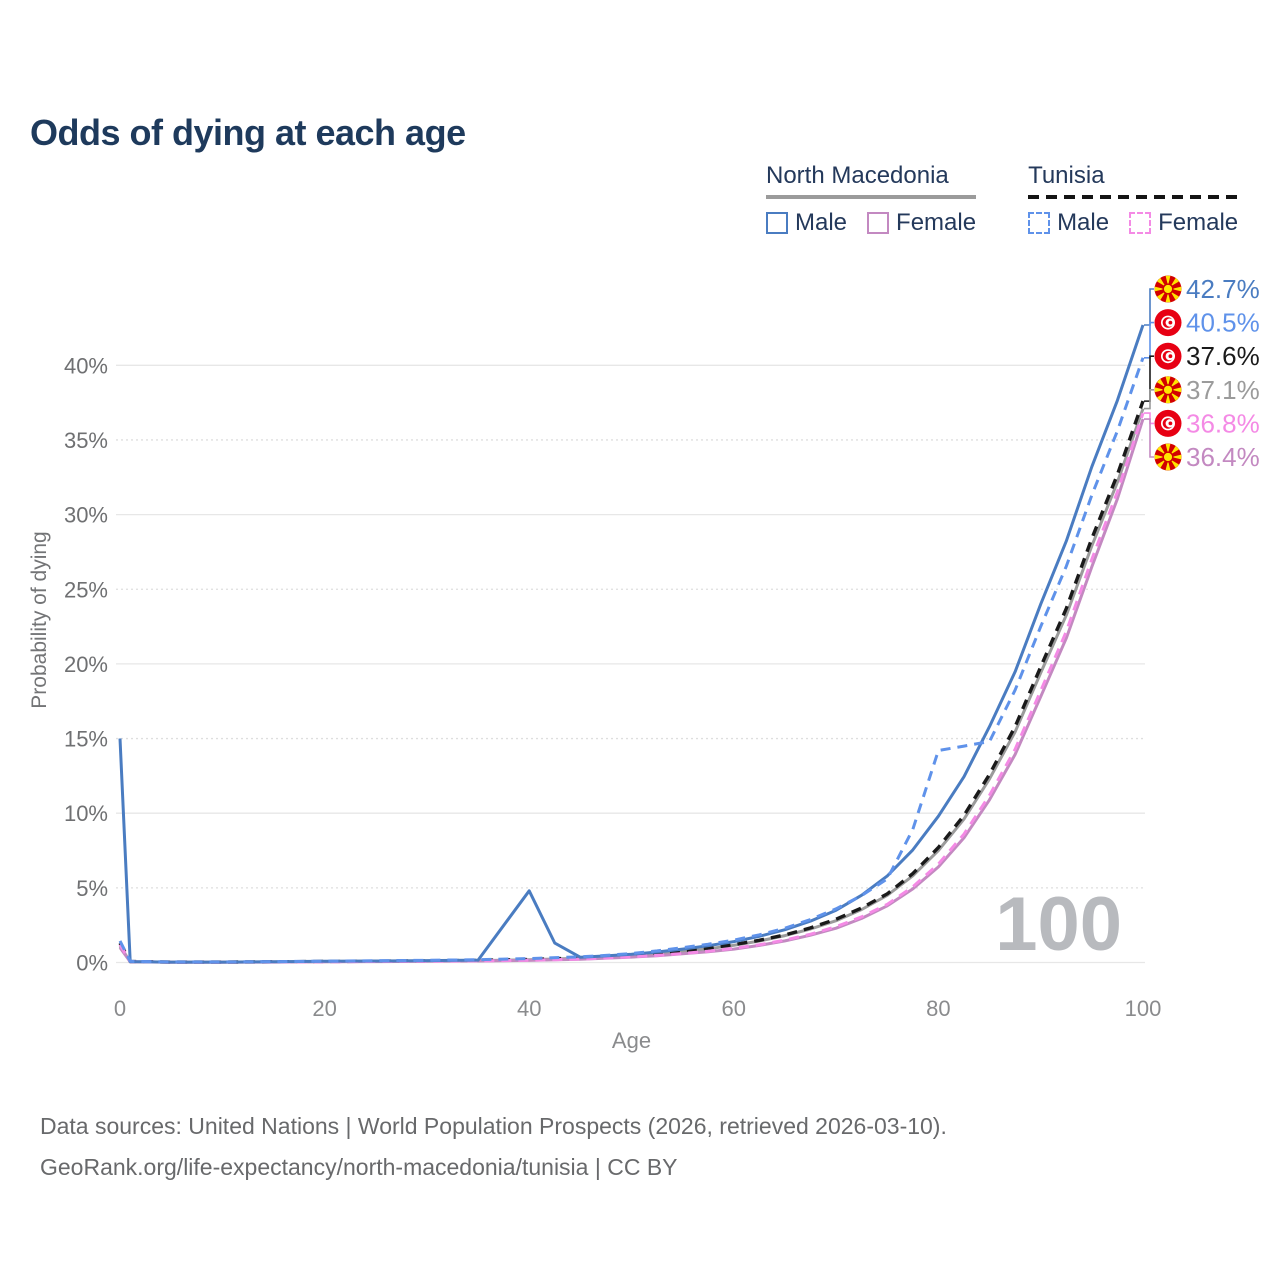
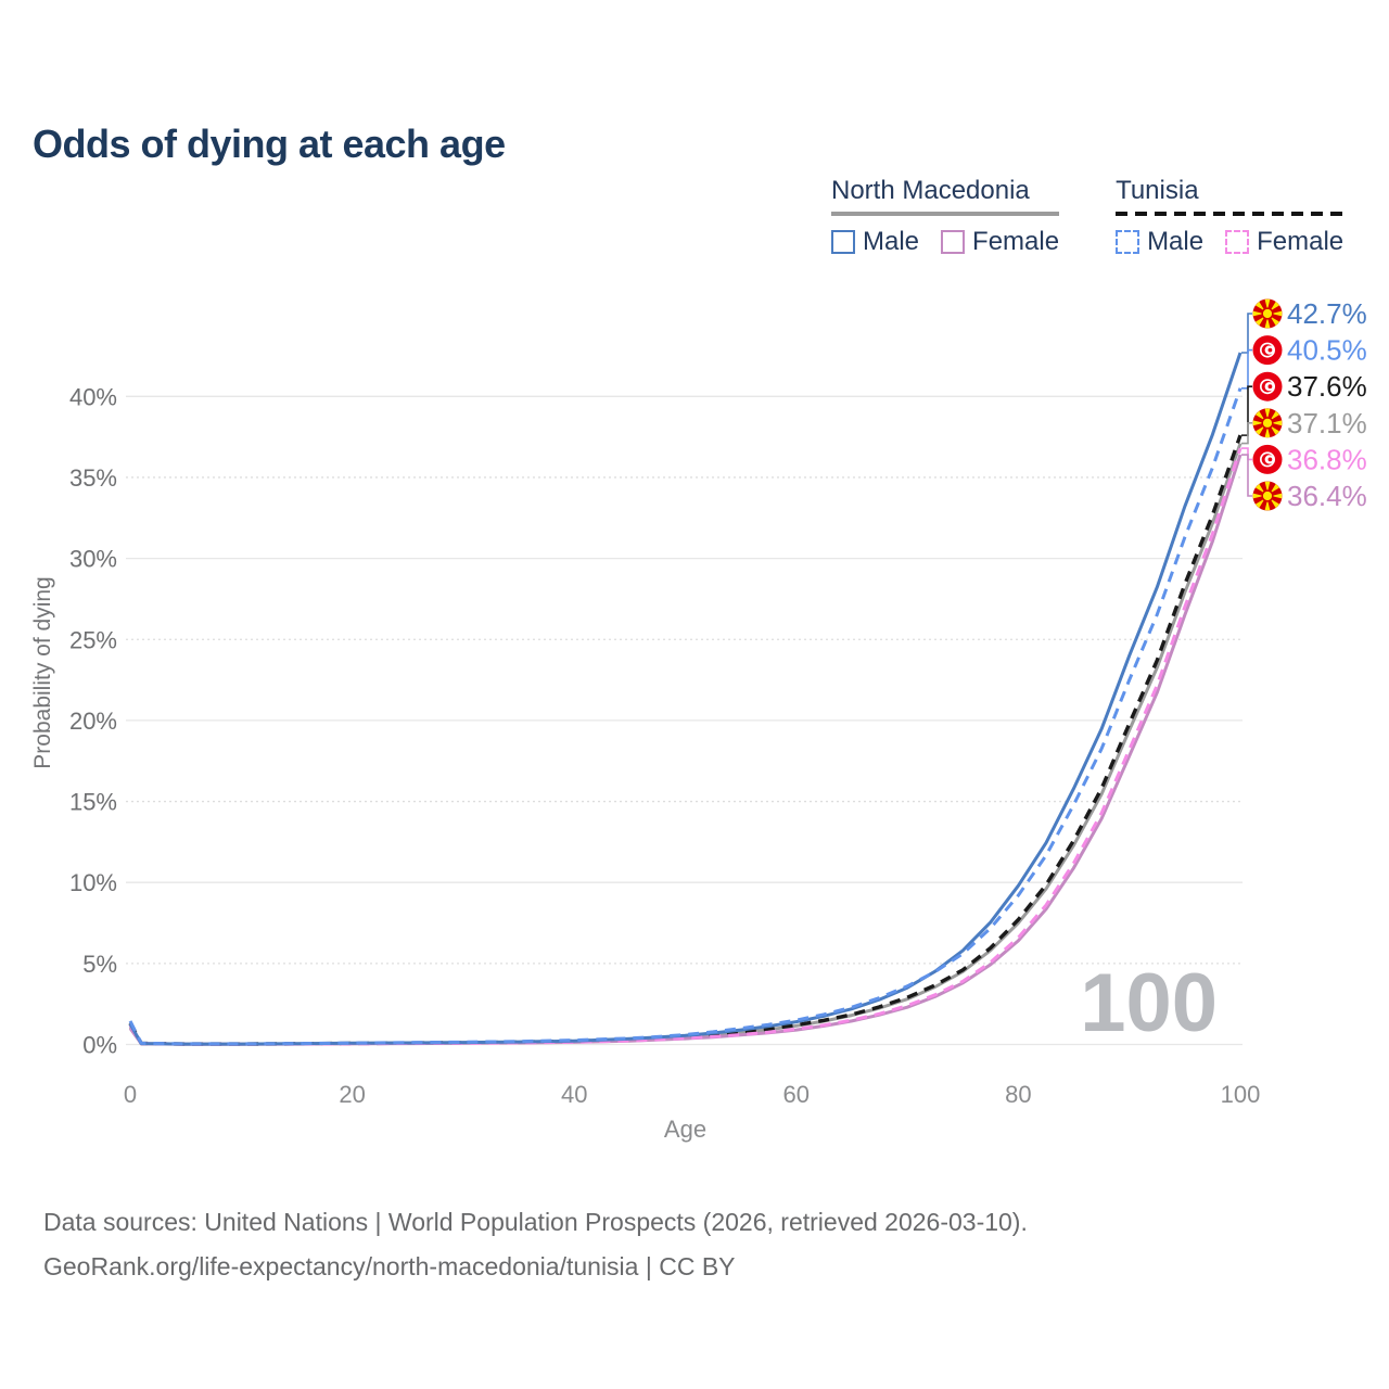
North Macedonia Male/0: 15.0% -> 1.2%
North Macedonia Male/40: 4.8% -> 0.2%
Tunisia Male/80: 14.2% -> 9.2%
